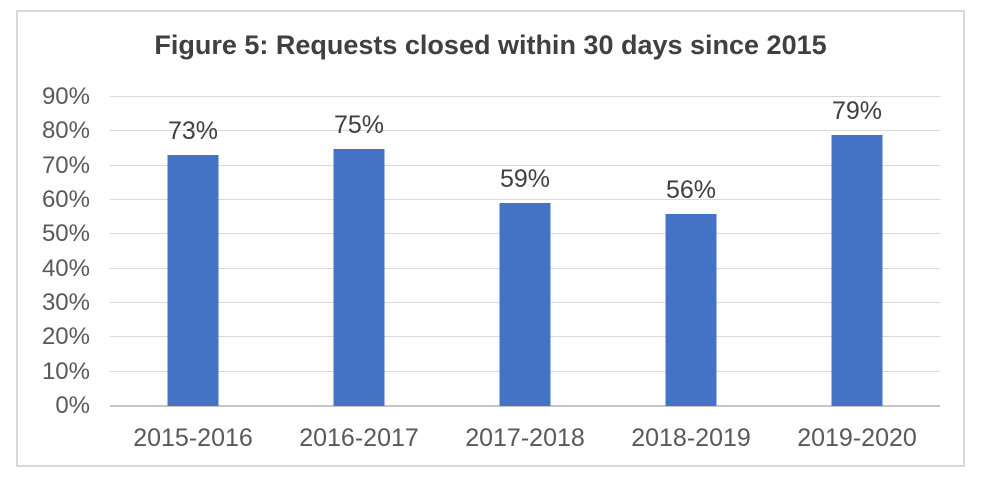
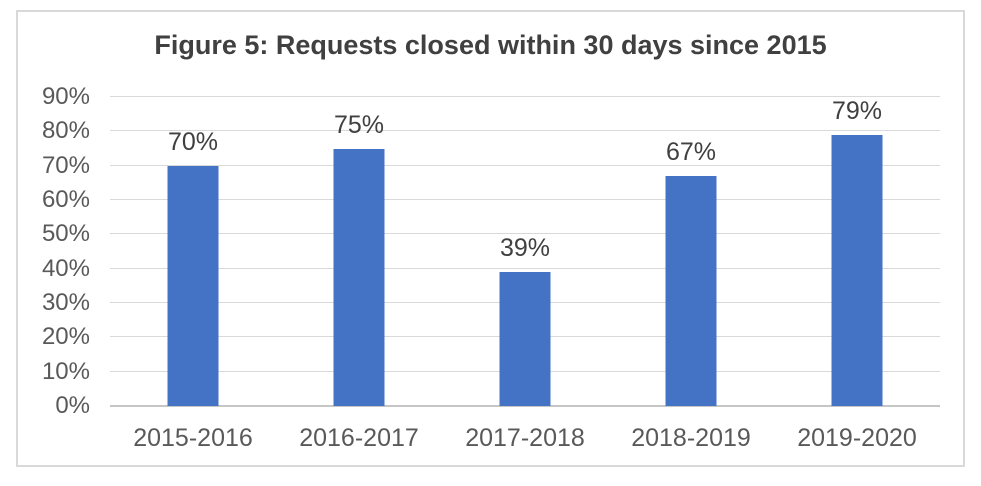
2015-2016: 73% -> 70%
2017-2018: 59% -> 39%
2018-2019: 56% -> 67%
